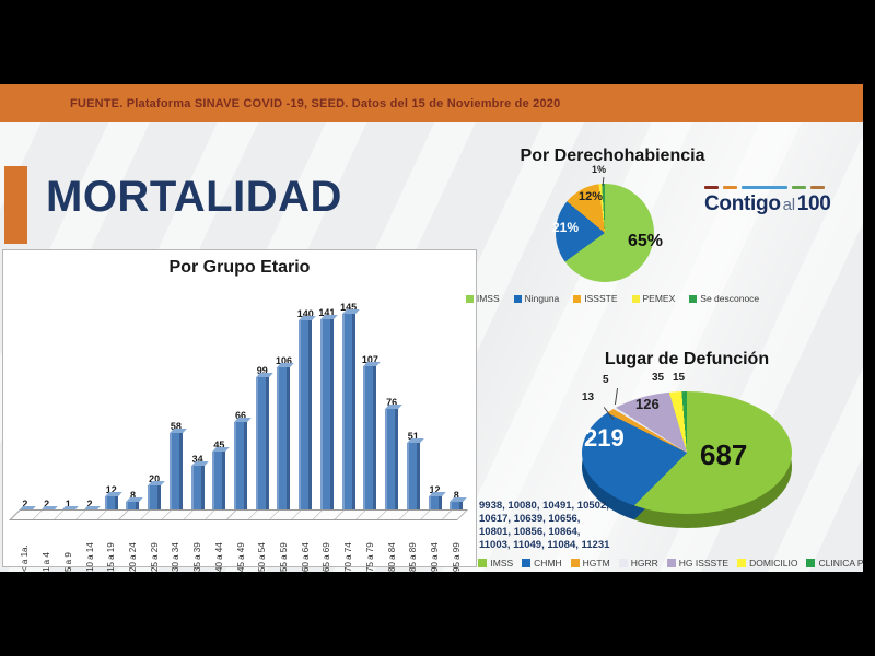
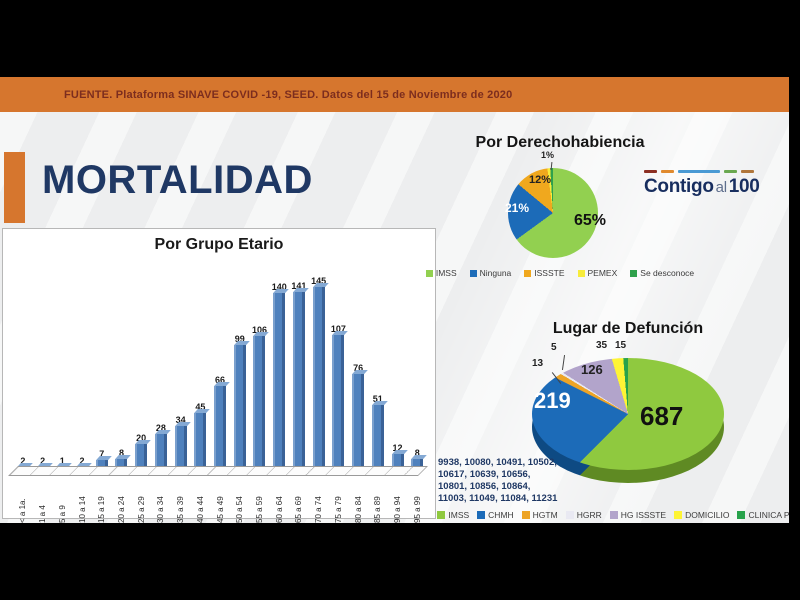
Por Grupo Etario/15 a 19: 12 -> 7
Por Grupo Etario/30 a 34: 58 -> 28
